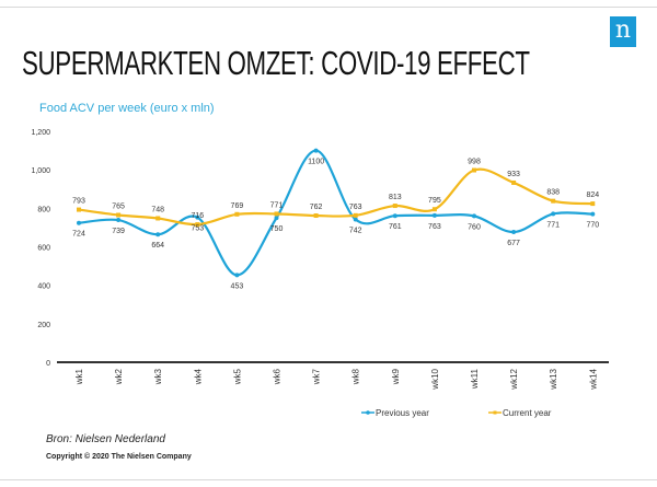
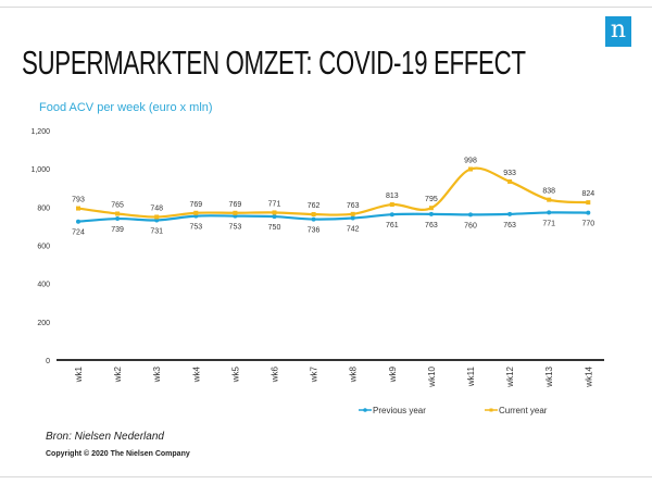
Previous year/wk3: 664 -> 731
Current year/wk4: 716 -> 769
Previous year/wk5: 453 -> 753
Previous year/wk7: 1100 -> 736
Previous year/wk12: 677 -> 763
